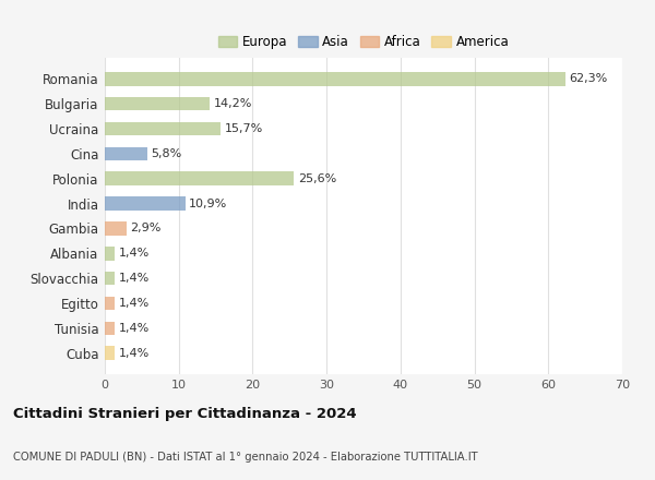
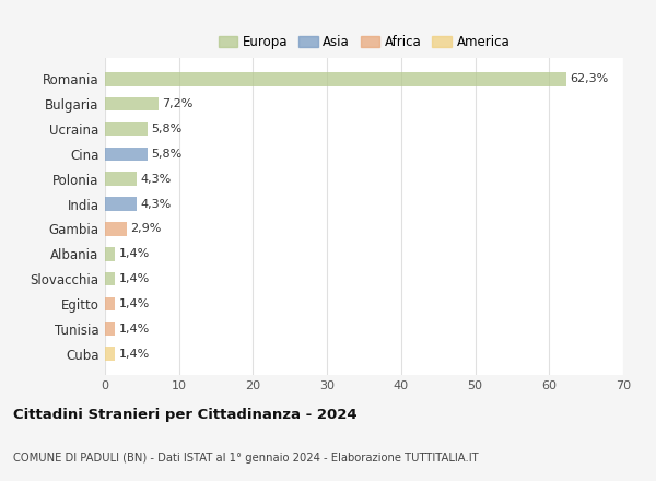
Bulgaria: 14,2% -> 7,2%
Ucraina: 15,7% -> 5,8%
Polonia: 25,6% -> 4,3%
India: 10,9% -> 4,3%
